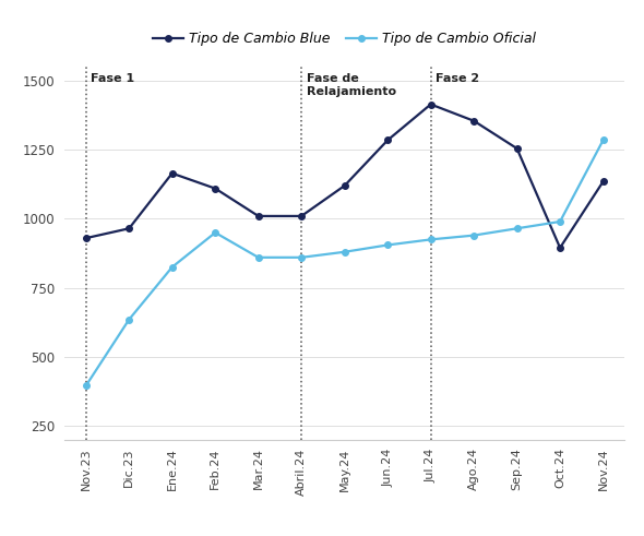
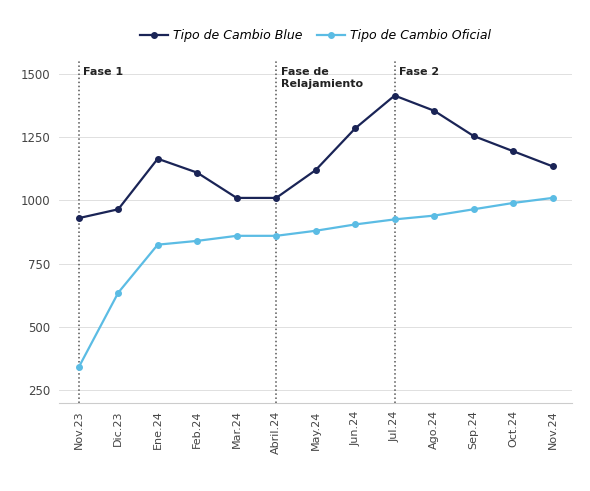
Tipo de Cambio Oficial/Nov.23: 395 -> 340
Tipo de Cambio Oficial/Feb.24: 950 -> 840
Tipo de Cambio Blue/Oct.24: 895 -> 1195
Tipo de Cambio Oficial/Nov.24: 1285 -> 1010
